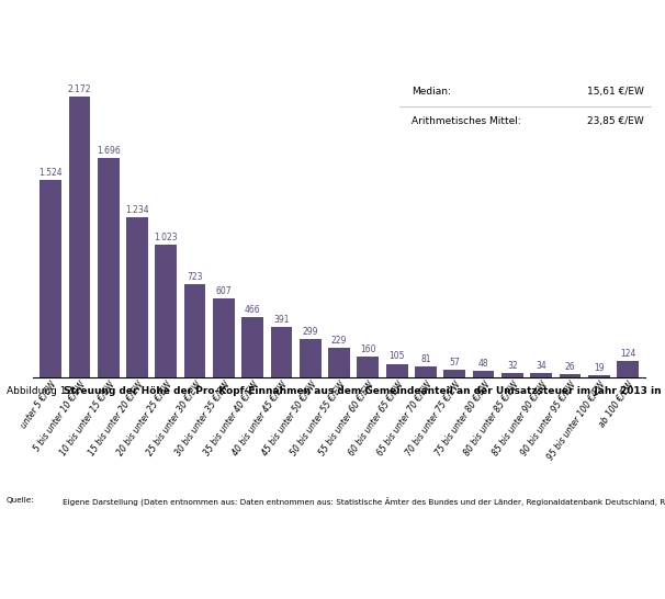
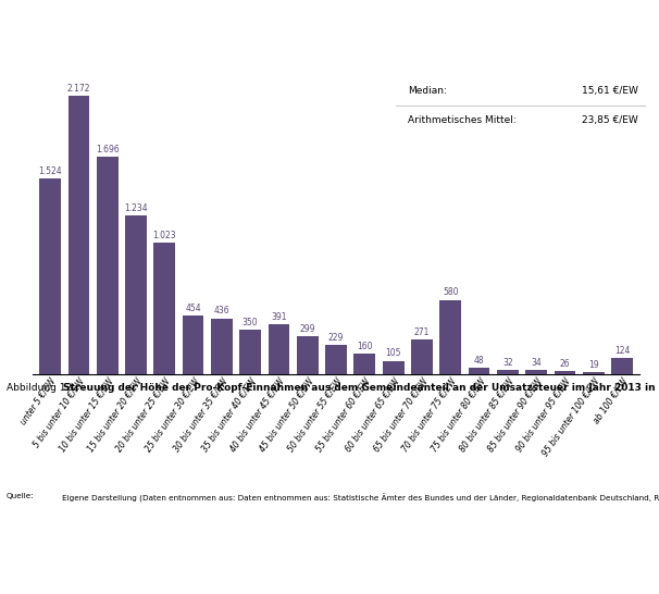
25 bis unter 30 €/EW: 723 -> 454
30 bis unter 35 €/EW: 607 -> 436
35 bis unter 40 €/EW: 466 -> 350
65 bis unter 70 €/EW: 81 -> 271
70 bis unter 75 €/EW: 57 -> 580
